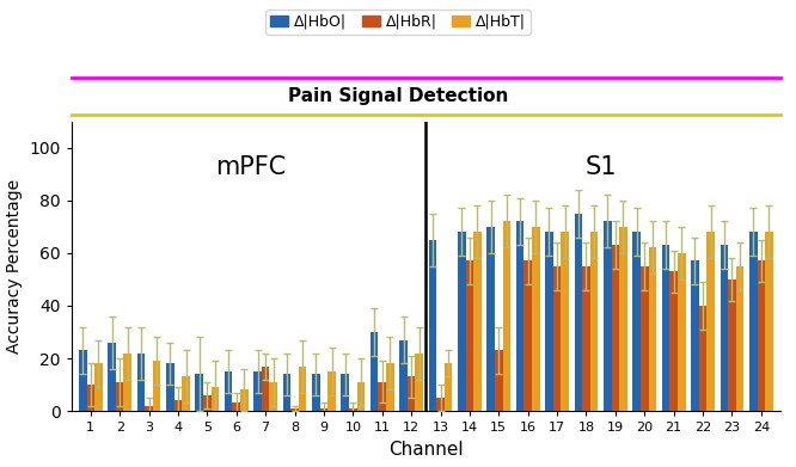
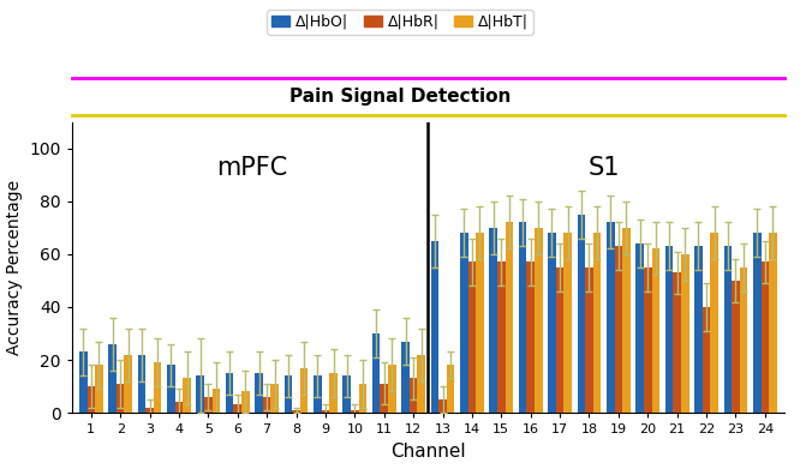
Δ|HbR|/7: 17 -> 6
Δ|HbR|/15: 23 -> 57
Δ|HbO|/20: 68 -> 64
Δ|HbO|/22: 57 -> 63
